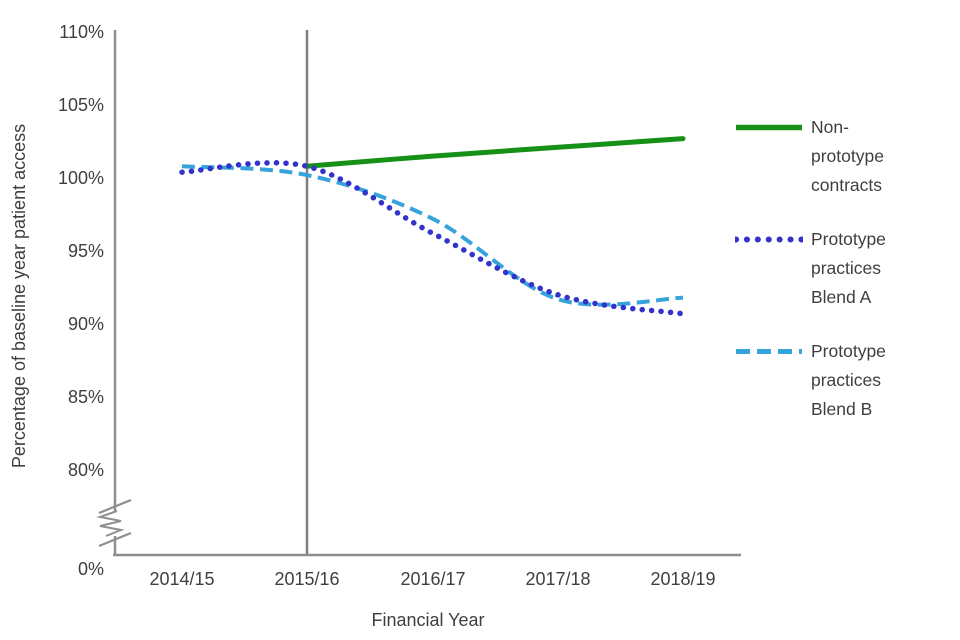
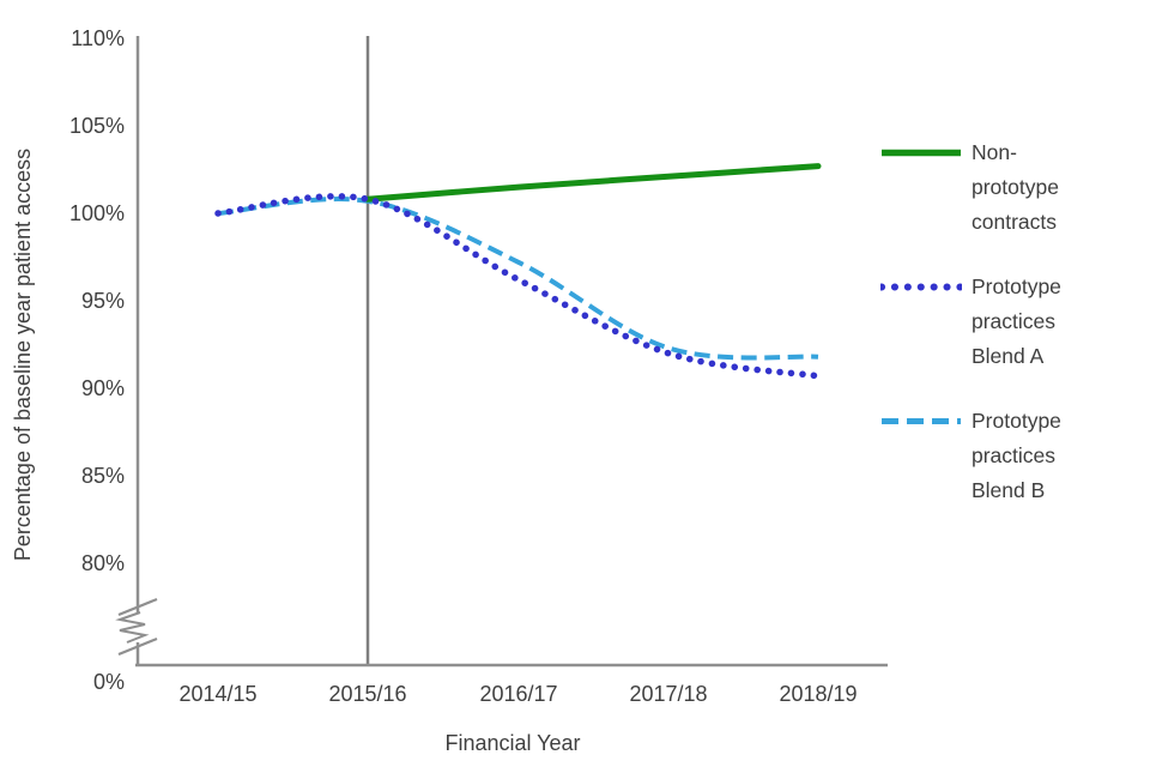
Prototype practices Blend A/2014/15: 100.4% -> 100.0%
Prototype practices Blend B/2014/15: 100.8% -> 100.0%
Prototype practices Blend B/2015/16: 100.2% -> 100.7%
Prototype practices Blend B/2017/18: 91.7% -> 92.3%
